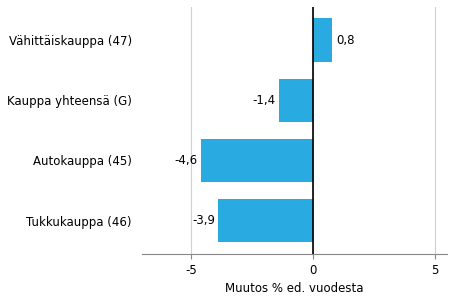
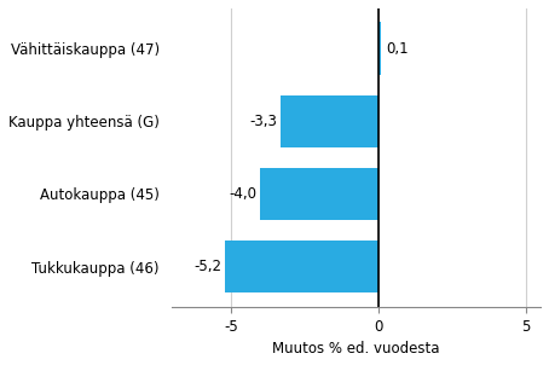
Vähittäiskauppa (47): 0,8 -> 0,1
Kauppa yhteensä (G): -1,4 -> -3,3
Autokauppa (45): -4,6 -> -4,0
Tukkukauppa (46): -3,9 -> -5,2
